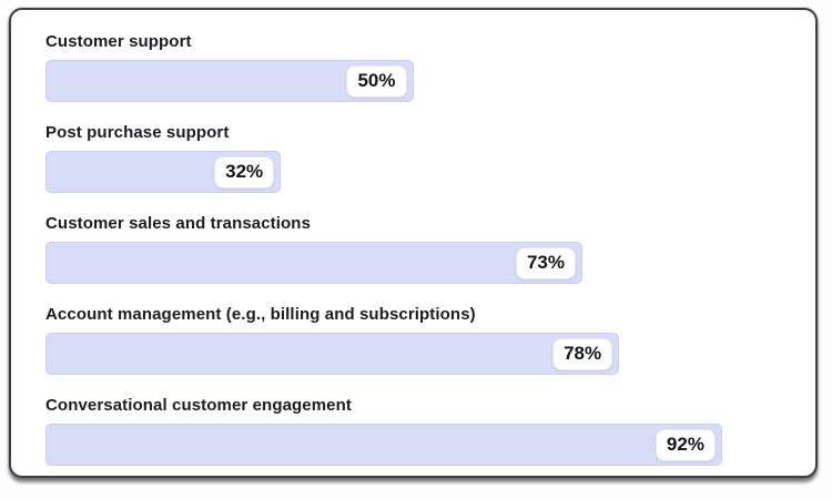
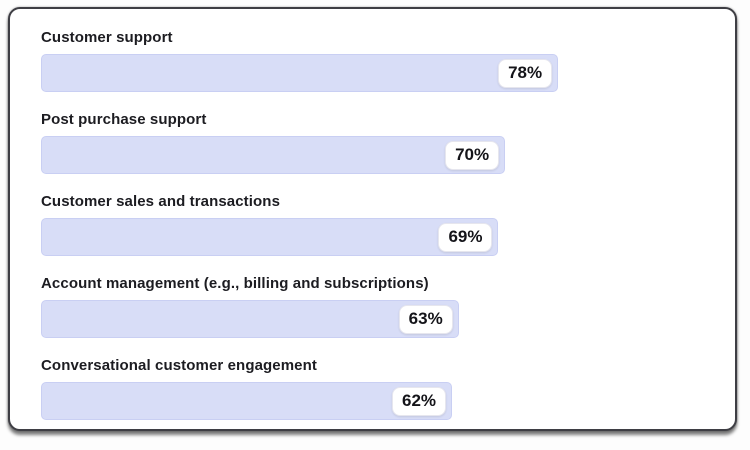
Customer support: 50% -> 78%
Post purchase support: 32% -> 70%
Customer sales and transactions: 73% -> 69%
Account management (e.g., billing and subscriptions): 78% -> 63%
Conversational customer engagement: 92% -> 62%
